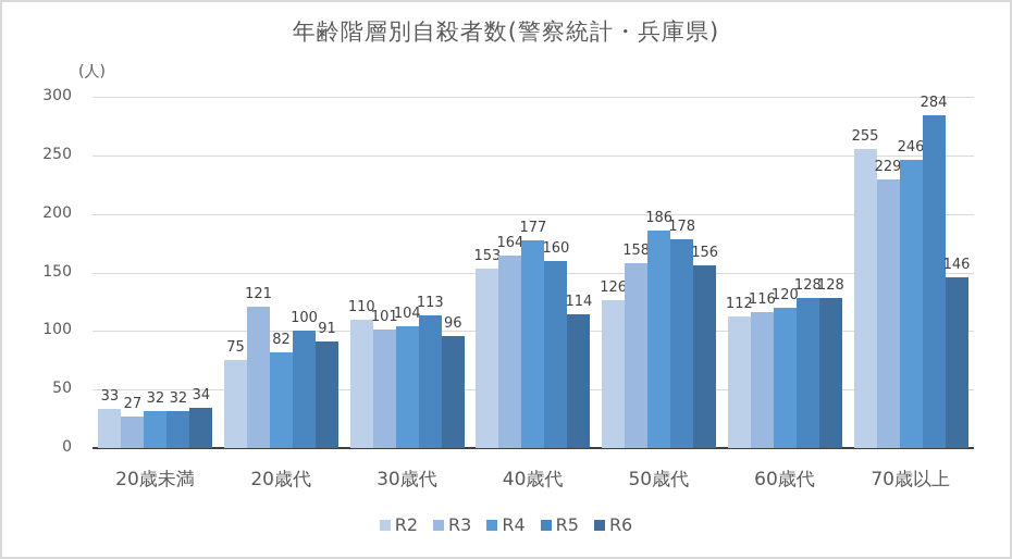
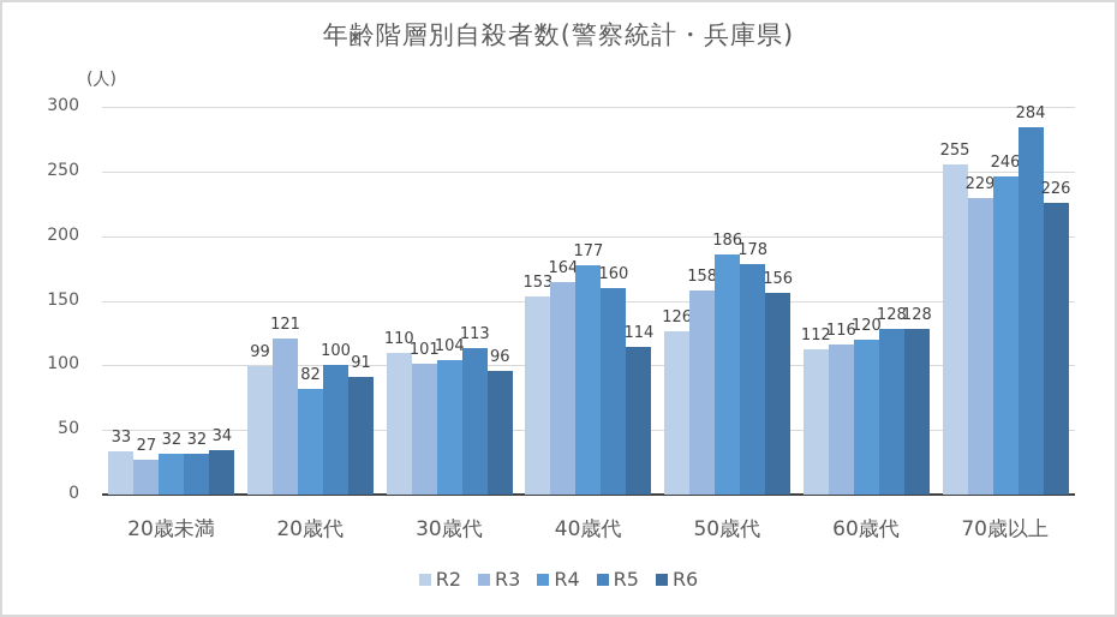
R2/20歳代: 75 -> 99
R6/70歳以上: 146 -> 226
